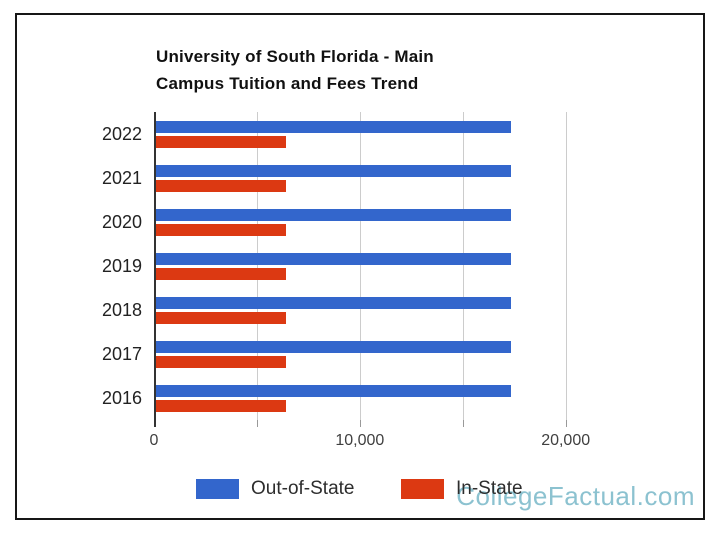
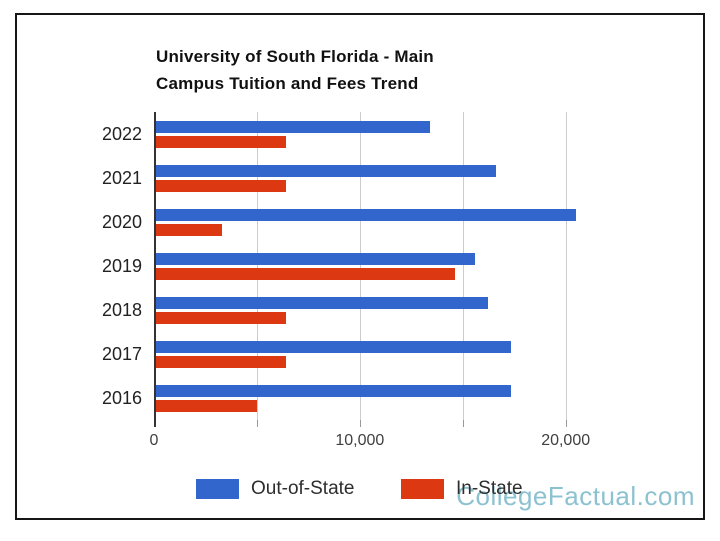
Out-of-State/2022: 17300 -> 13400
Out-of-State/2021: 17300 -> 16600
Out-of-State/2020: 17300 -> 20500
In-State/2020: 6400 -> 3300
Out-of-State/2019: 17300 -> 15600
In-State/2019: 6400 -> 14600
Out-of-State/2018: 17300 -> 16200
In-State/2016: 6400 -> 5000
